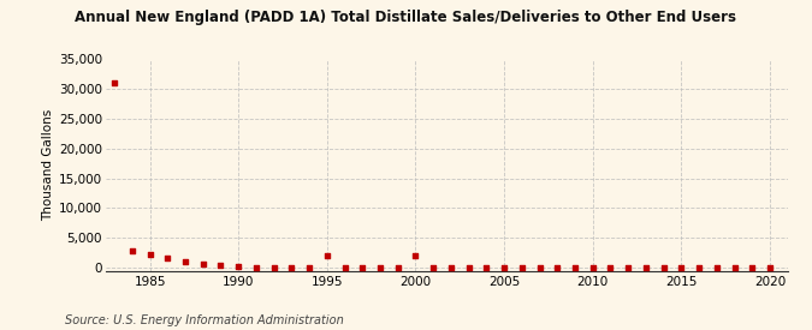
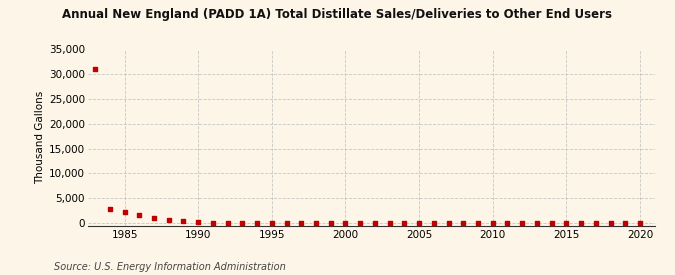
1995: 2,000 -> 0
2000: 2,000 -> 100
